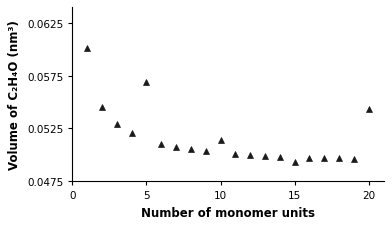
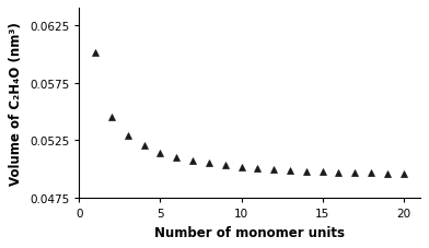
5: 0.0569 -> 0.0514
10: 0.0514 -> 0.0502
15: 0.0493 -> 0.0498
20: 0.0543 -> 0.0496
